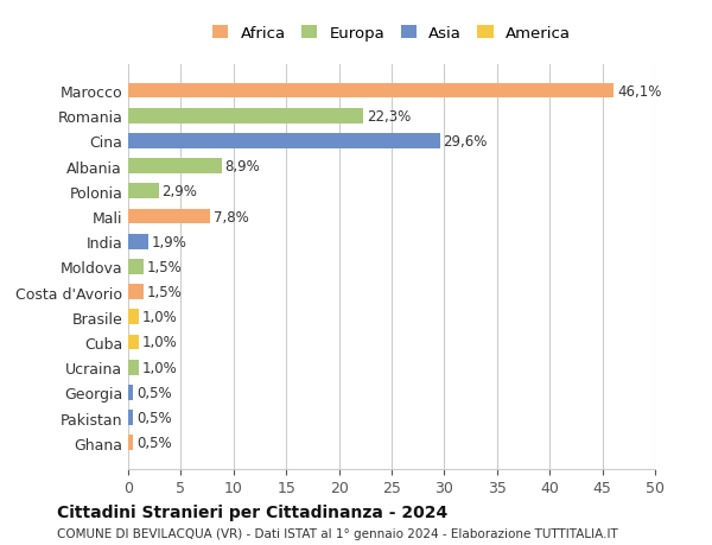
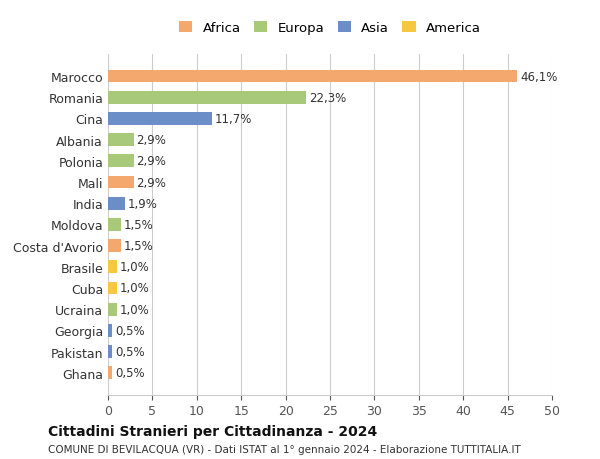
Cina: 29,6% -> 11,7%
Albania: 8,9% -> 2,9%
Mali: 7,8% -> 2,9%
